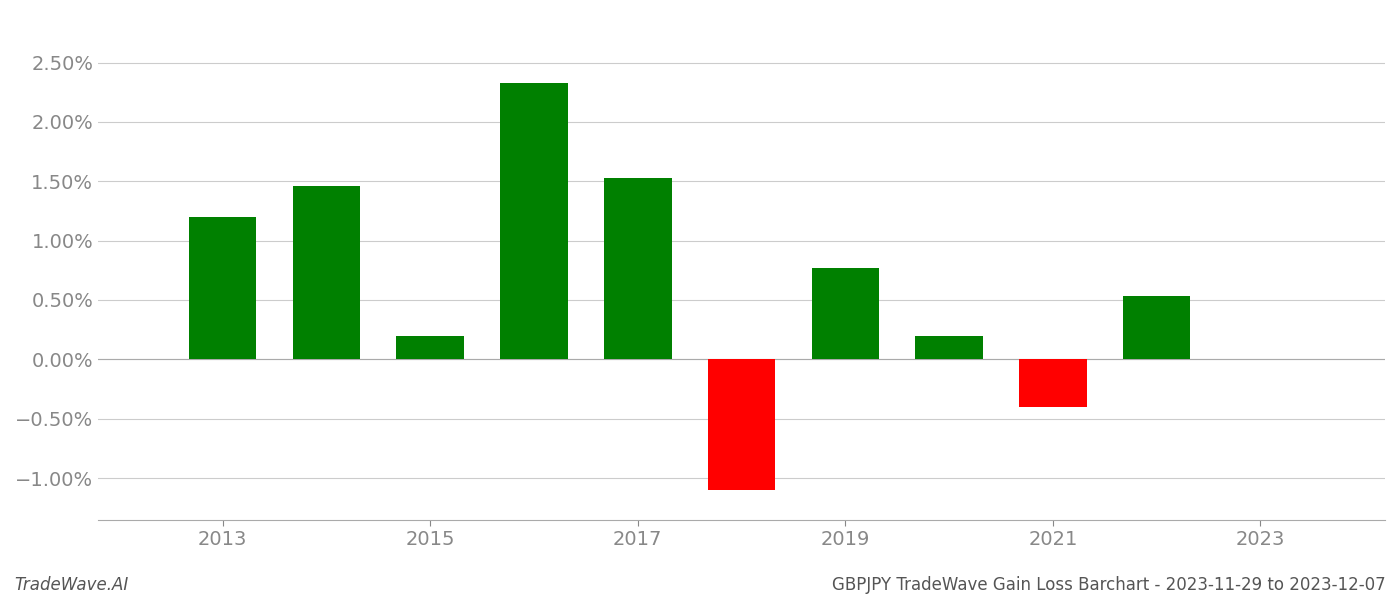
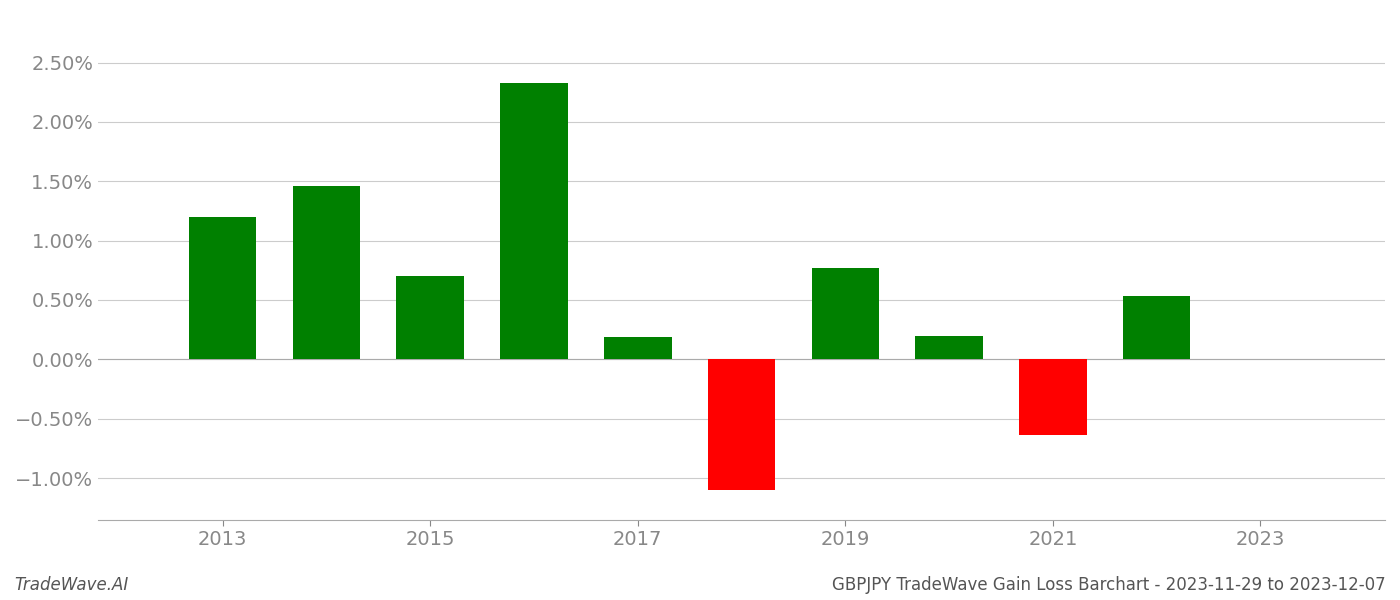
2015: 0.20% -> 0.70%
2017: 1.53% -> 0.19%
2021: -0.40% -> -0.64%
